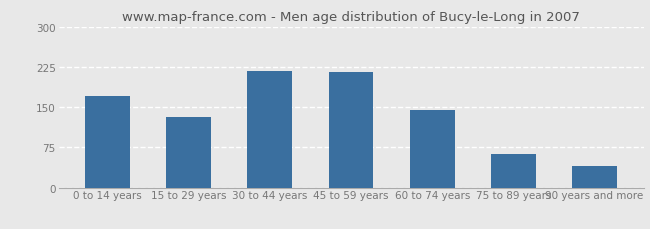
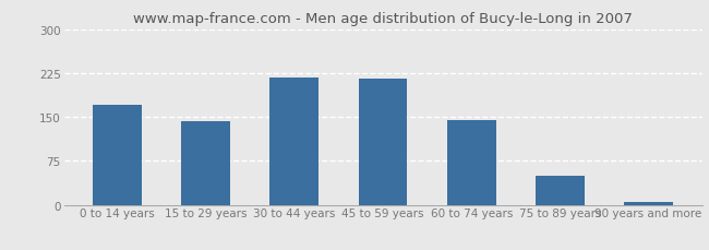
15 to 29 years: 132 -> 143
75 to 89 years: 62 -> 50
90 years and more: 40 -> 5
